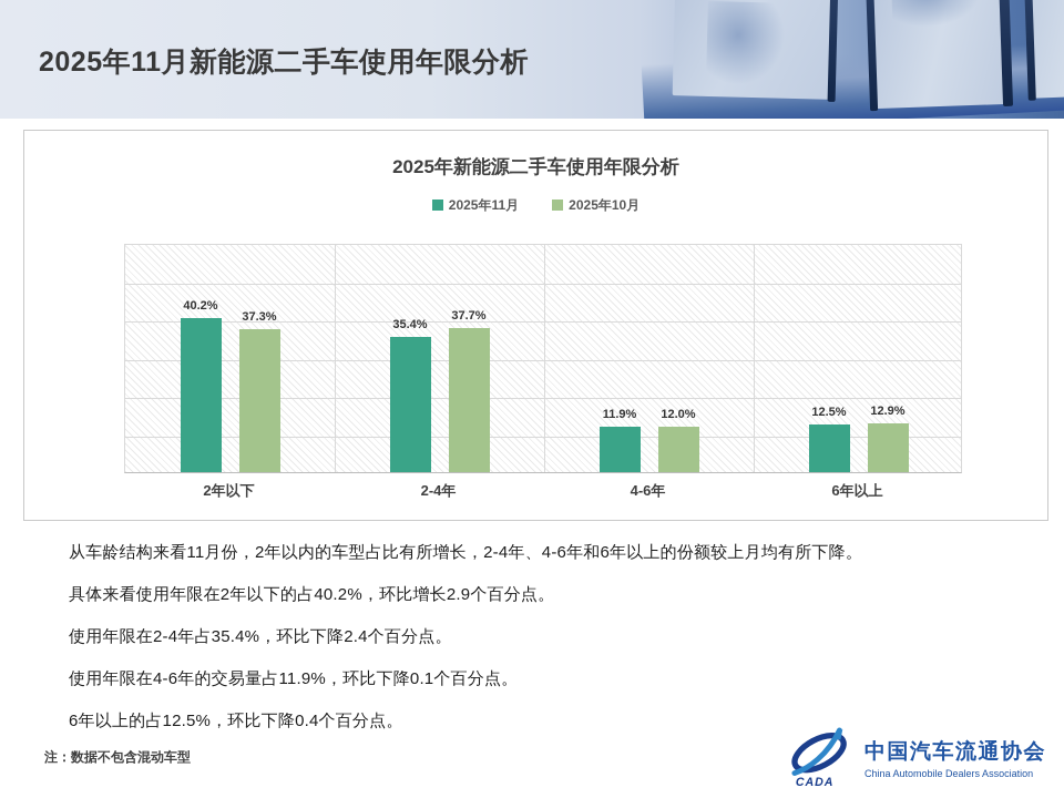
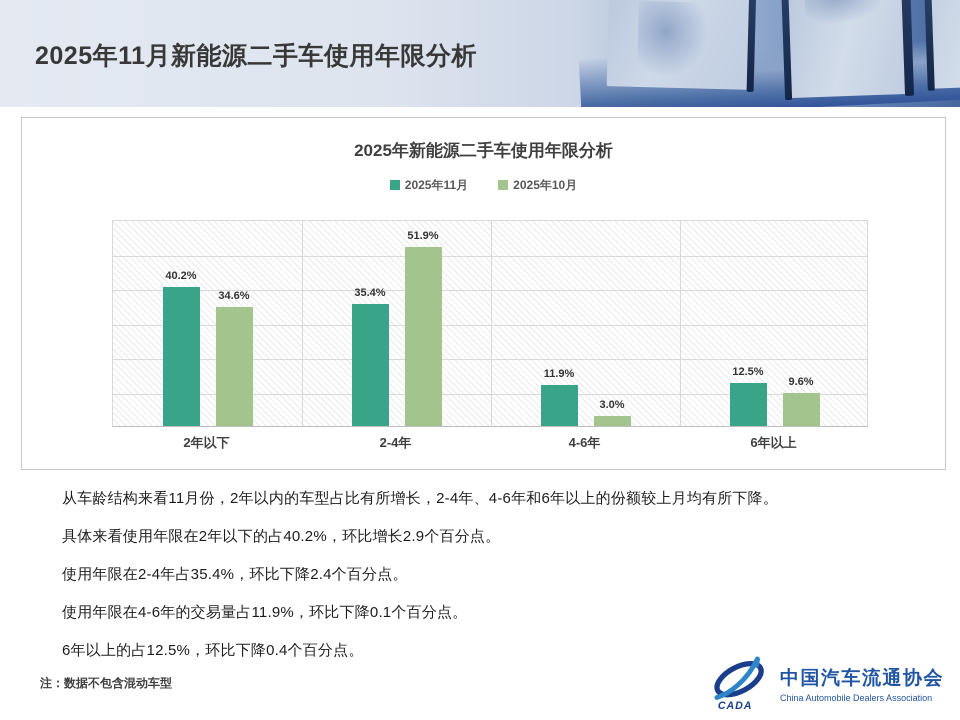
2025年10月/2年以下: 37.3% -> 34.6%
2025年10月/2-4年: 37.7% -> 51.9%
2025年10月/4-6年: 12.0% -> 3.0%
2025年10月/6年以上: 12.9% -> 9.6%
